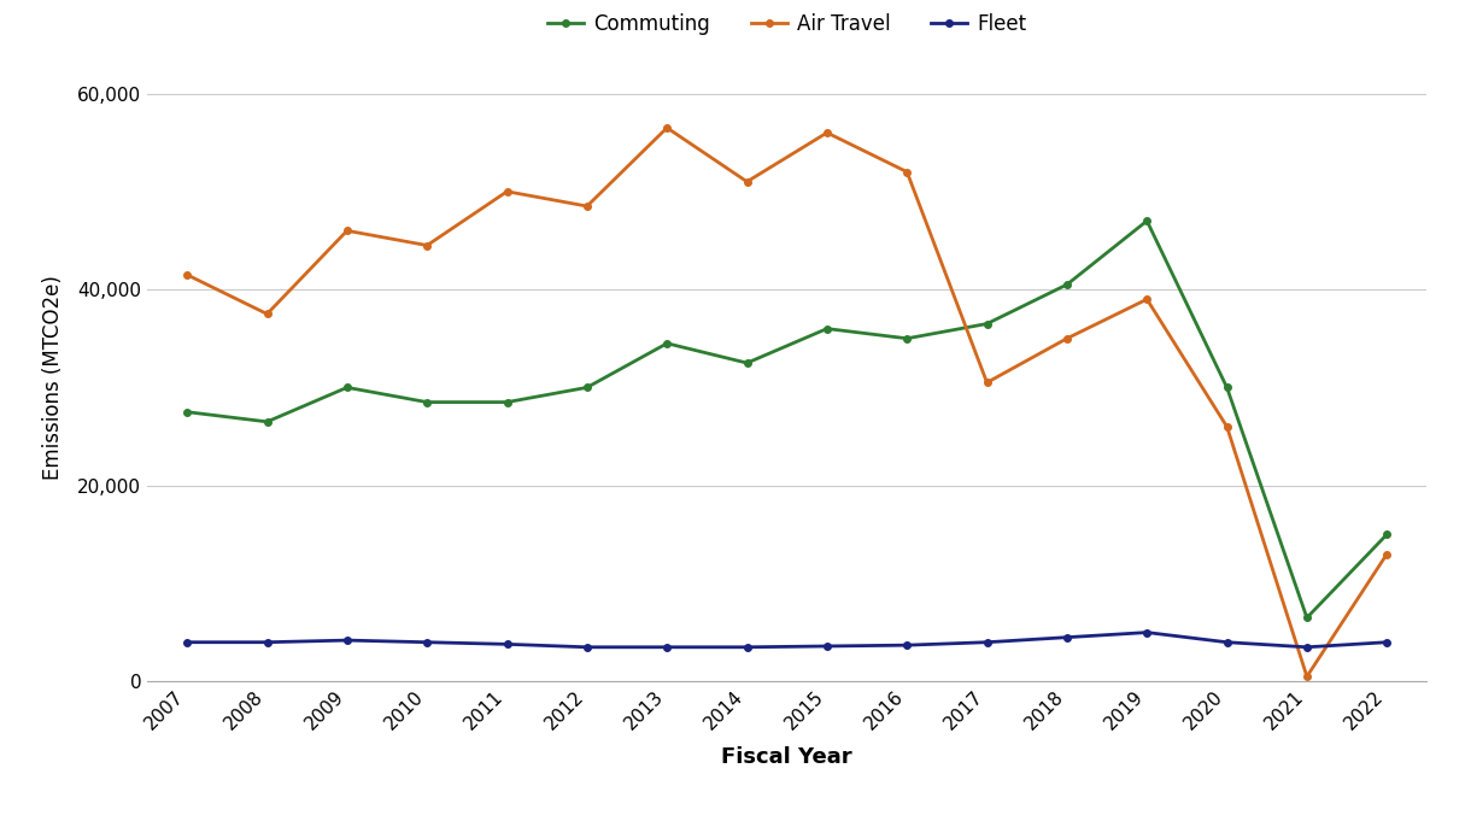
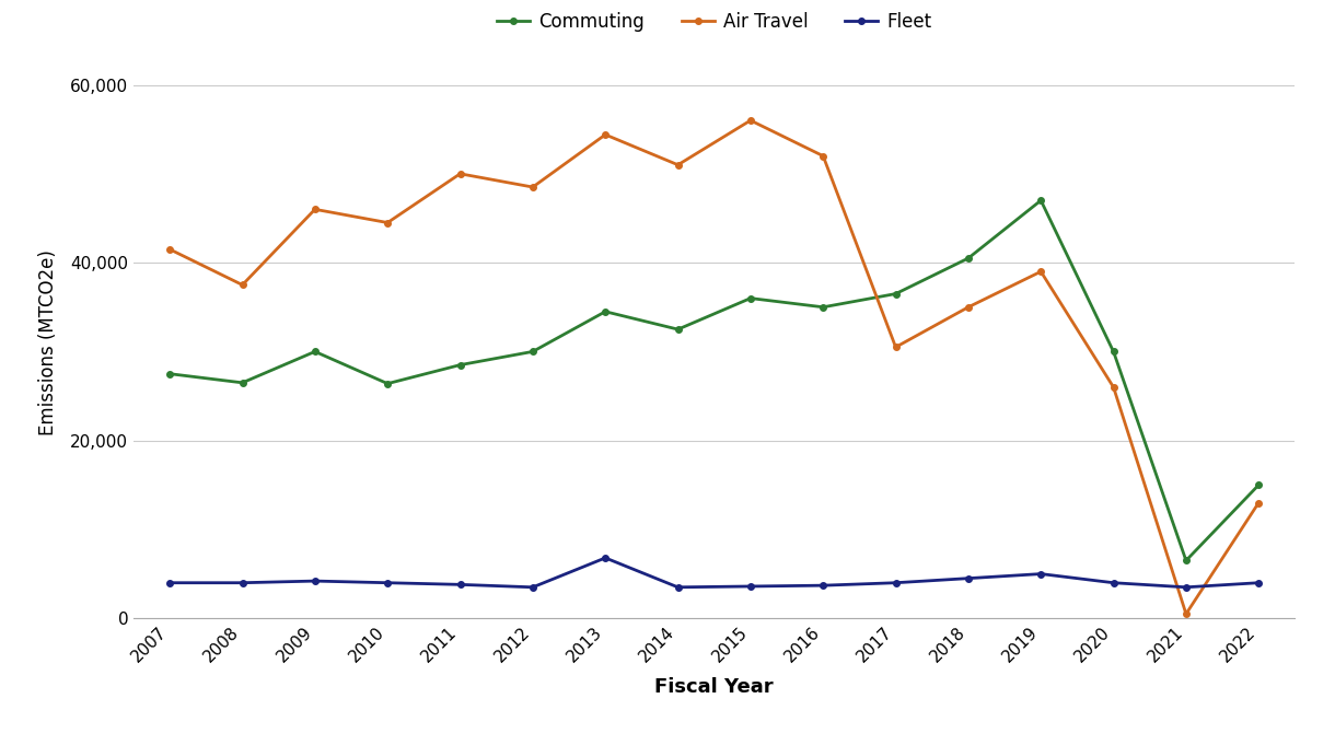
Commuting/2010: 28,500 -> 26,400
Air Travel/2013: 56,500 -> 54,400
Fleet/2013: 3,500 -> 6,800
